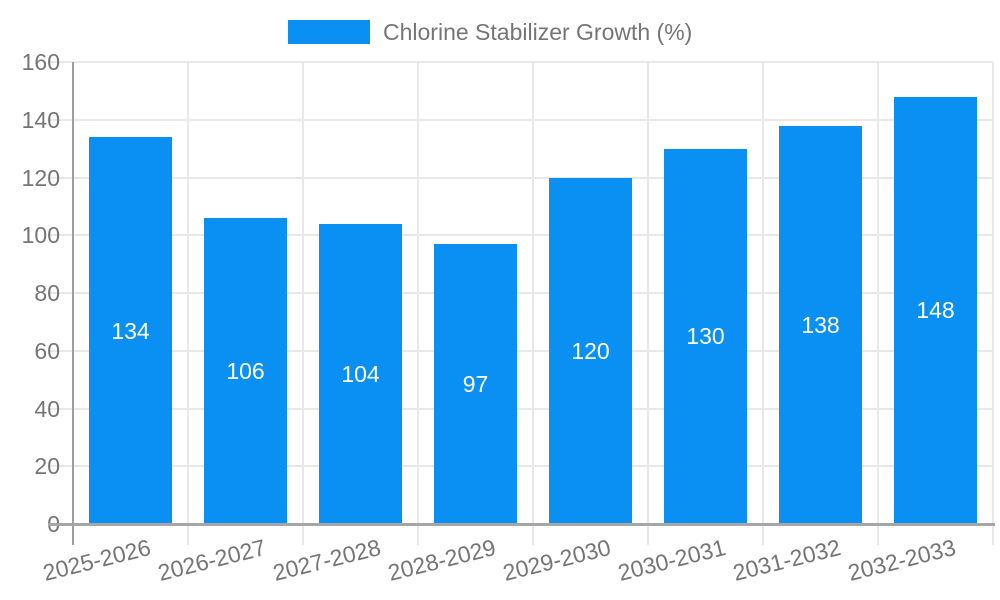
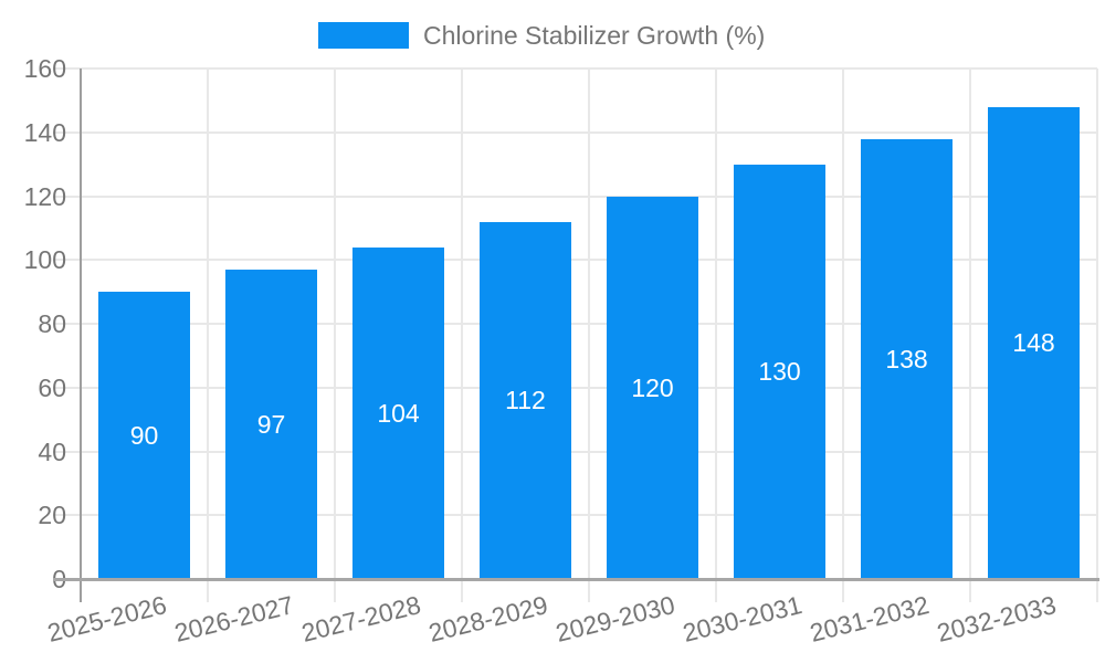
2025-2026: 134 -> 90
2026-2027: 106 -> 97
2028-2029: 97 -> 112
